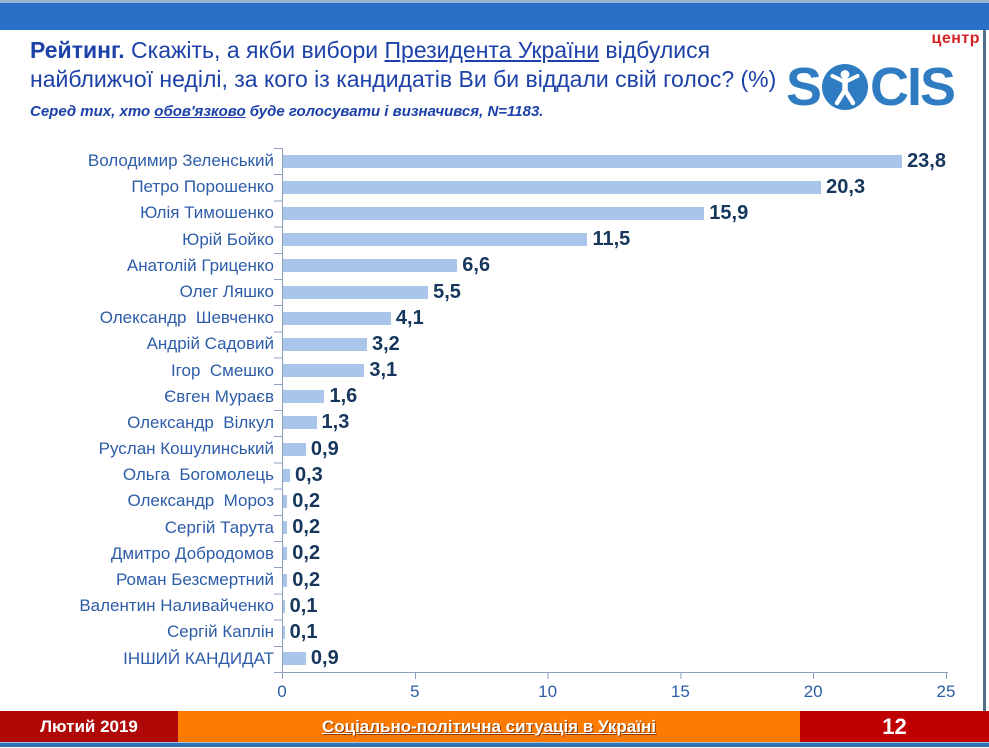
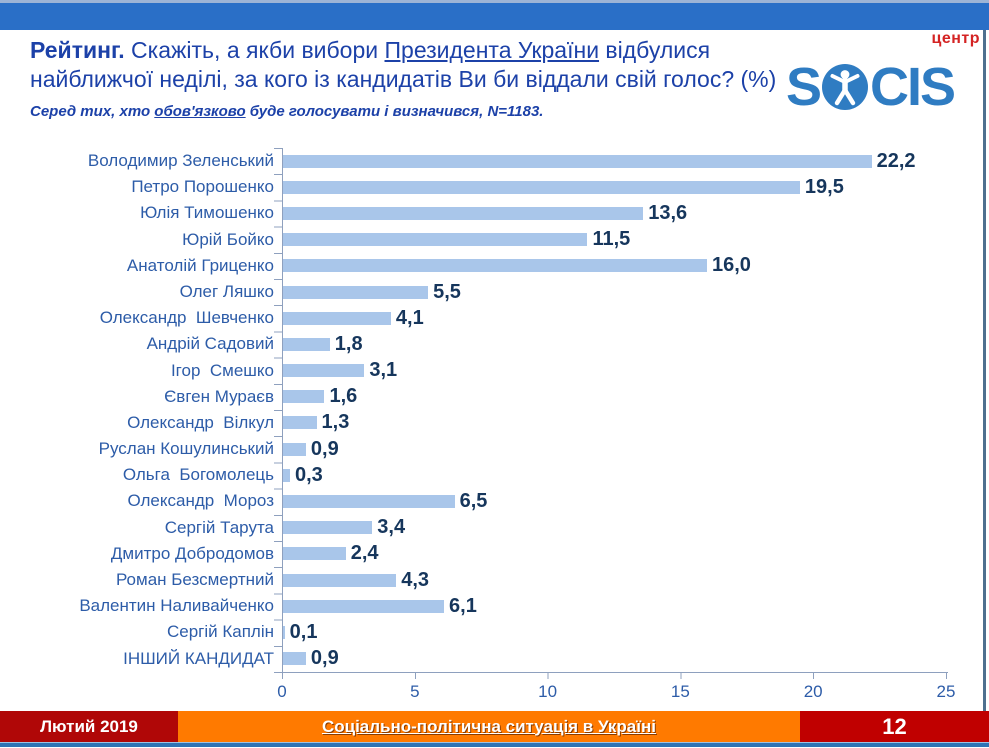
Володимир Зеленський: 23,8 -> 22,2
Петро Порошенко: 20,3 -> 19,5
Юлія Тимошенко: 15,9 -> 13,6
Анатолій Гриценко: 6,6 -> 16,0
Андрій Садовий: 3,2 -> 1,8
Олександр Мороз: 0,2 -> 6,5
Сергій Тарута: 0,2 -> 3,4
Дмитро Добродомов: 0,2 -> 2,4
Роман Безсмертний: 0,2 -> 4,3
Валентин Наливайченко: 0,1 -> 6,1
